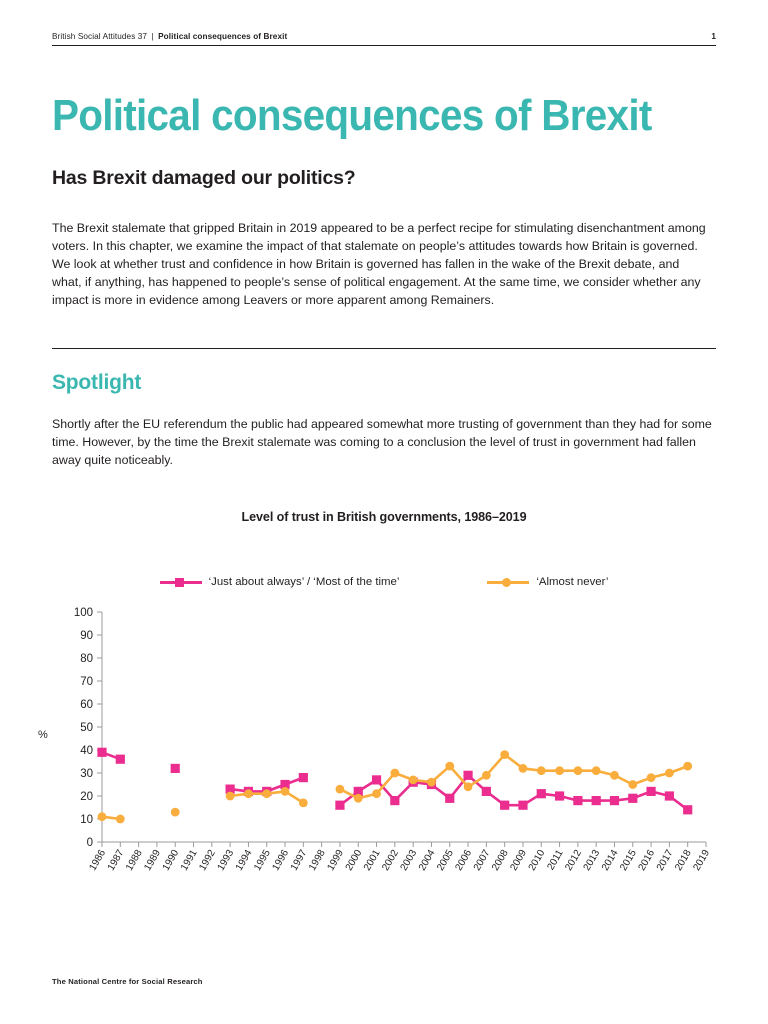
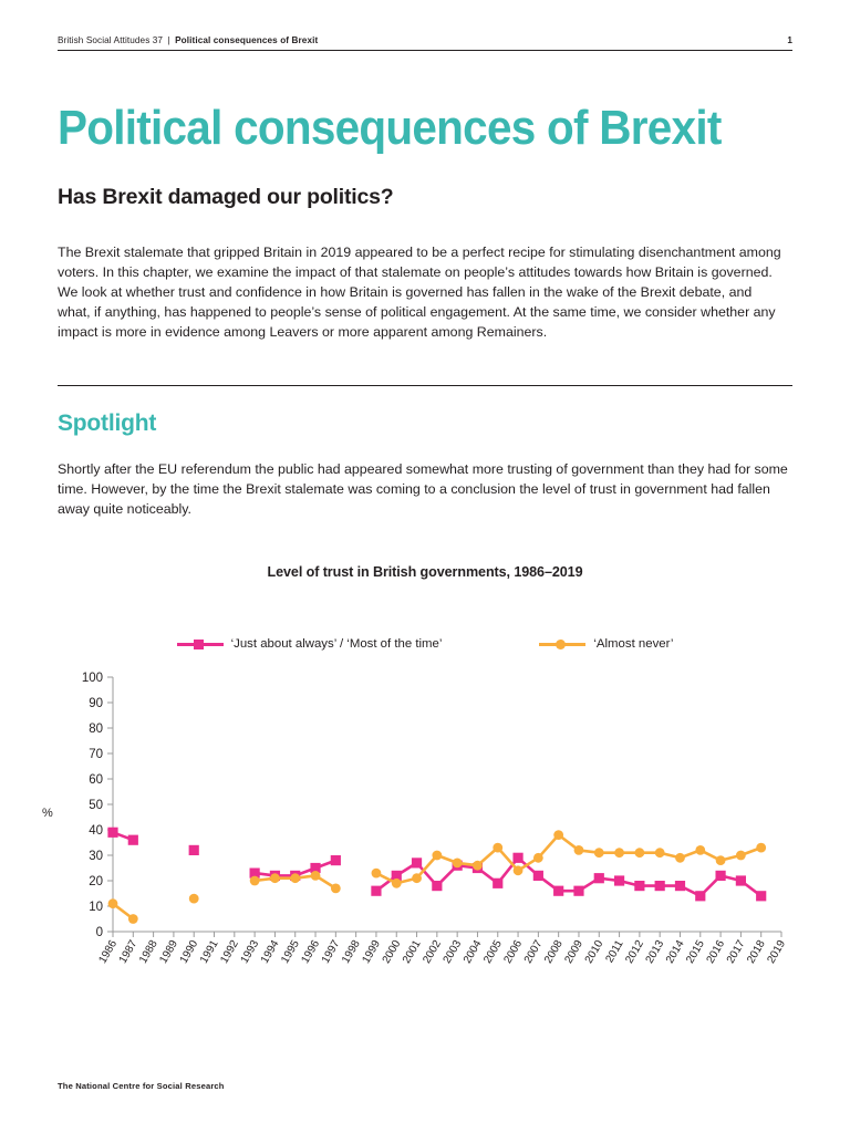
‘Almost never’/1987: 10 -> 5
‘Just about always’ / ‘Most of the time’/2015: 19 -> 14
‘Almost never’/2015: 25 -> 32
